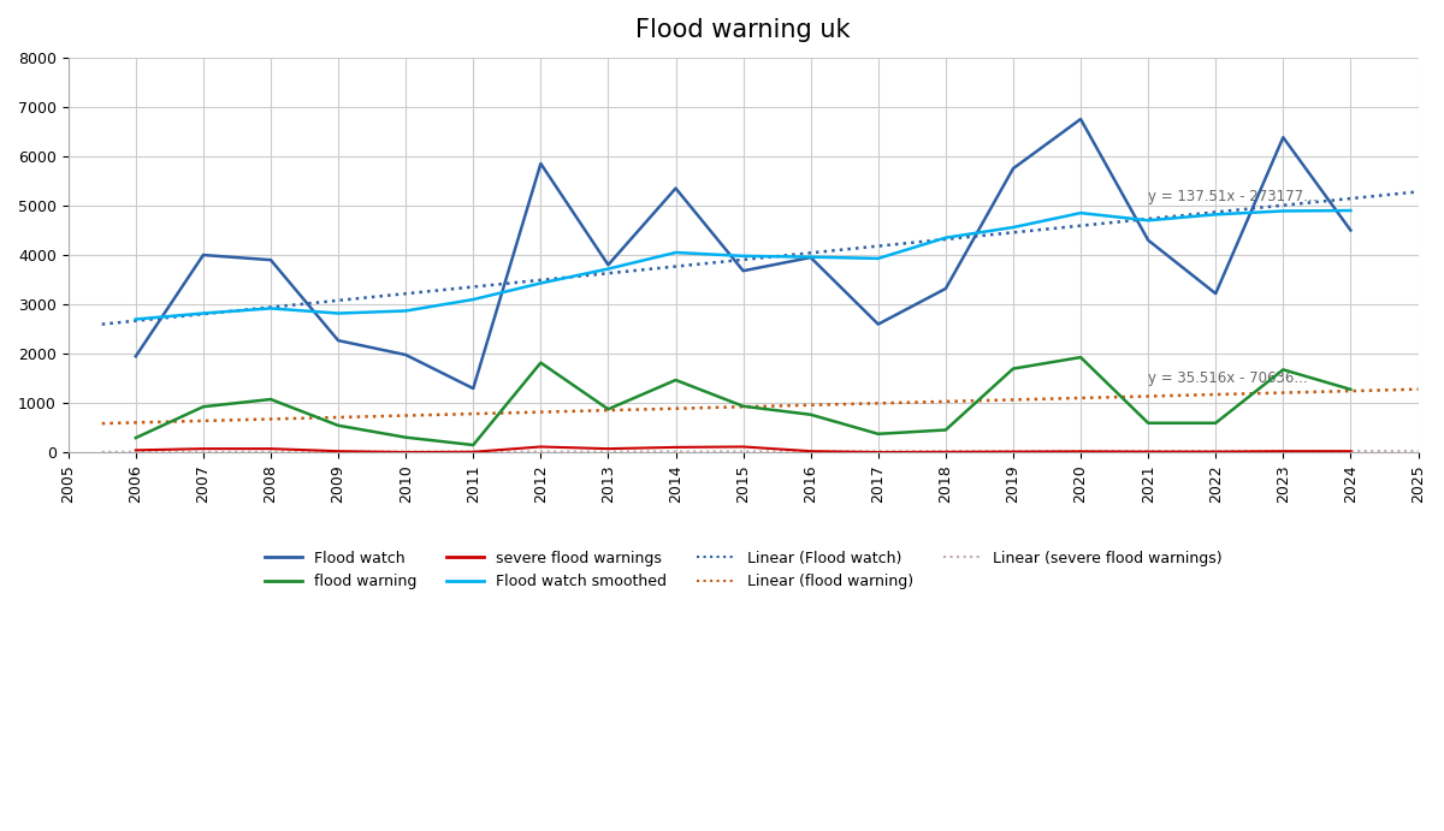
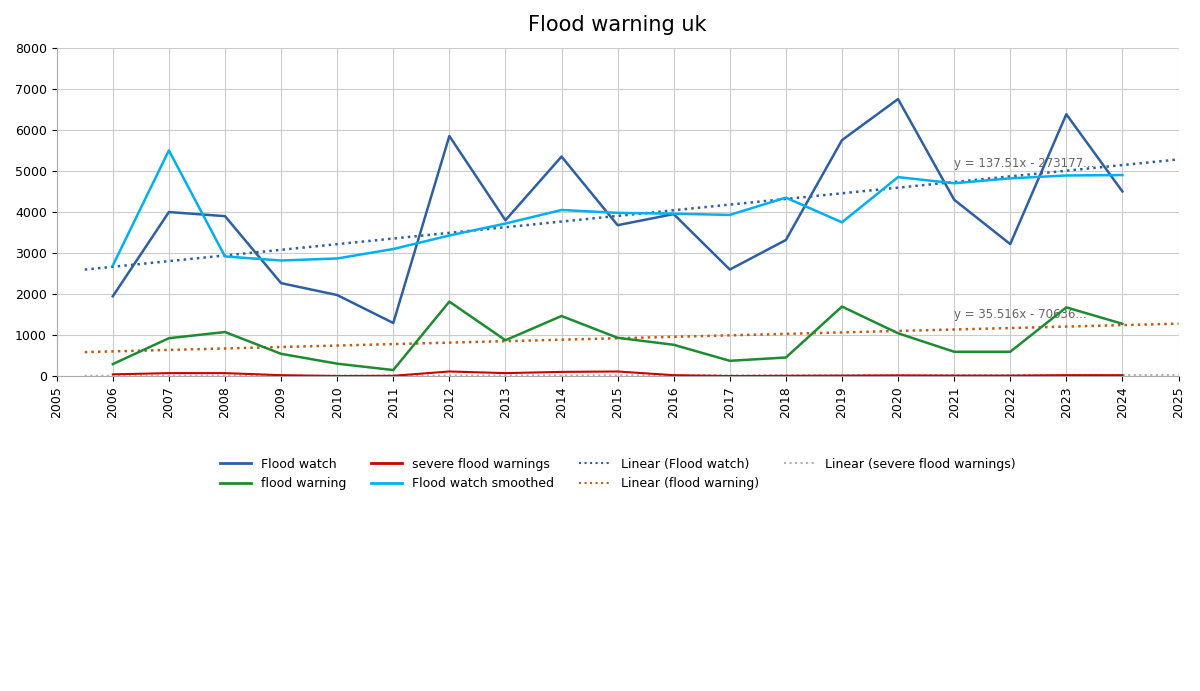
Flood watch smoothed/2007: 2820 -> 5500
Flood watch smoothed/2019: 4560 -> 3750
flood warning/2020: 1930 -> 1050
